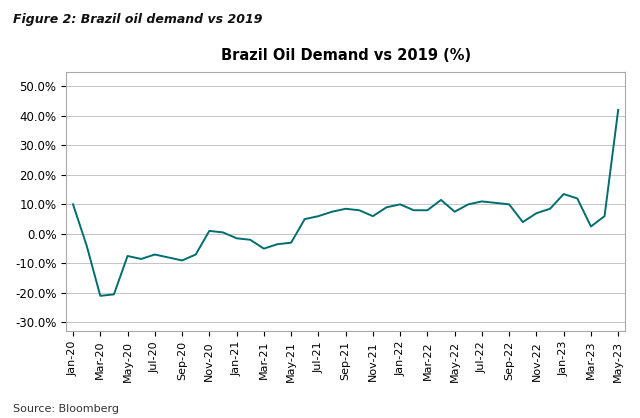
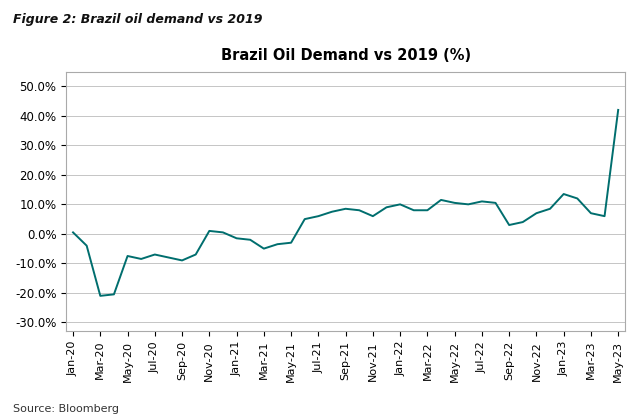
Jan-20: 10.0% -> 0.5%
May-22: 7.5% -> 10.5%
Sep-22: 10.0% -> 3.0%
Mar-23: 2.5% -> 7.0%
